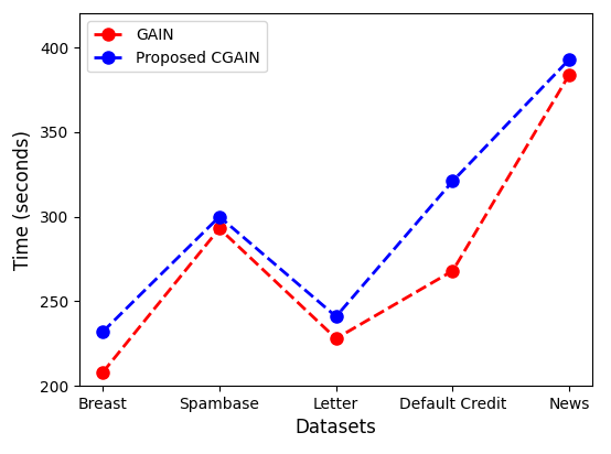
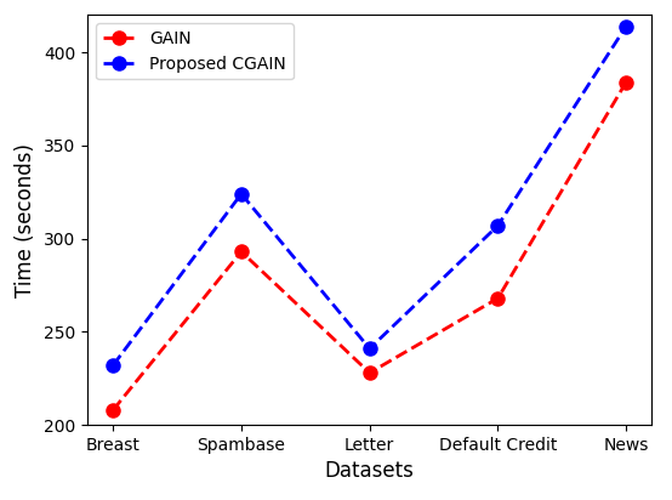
Proposed CGAIN/Spambase: 300 -> 324
Proposed CGAIN/Default Credit: 321 -> 307
Proposed CGAIN/News: 393 -> 414
